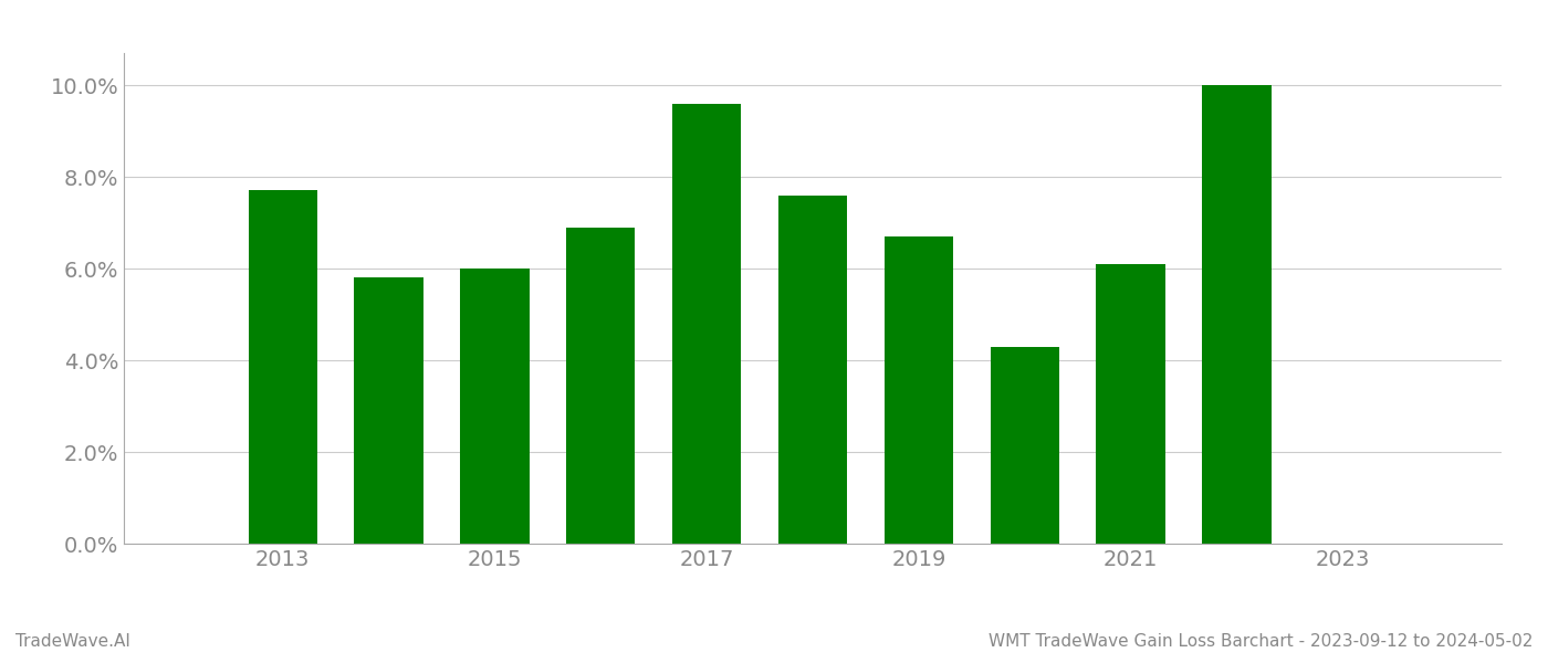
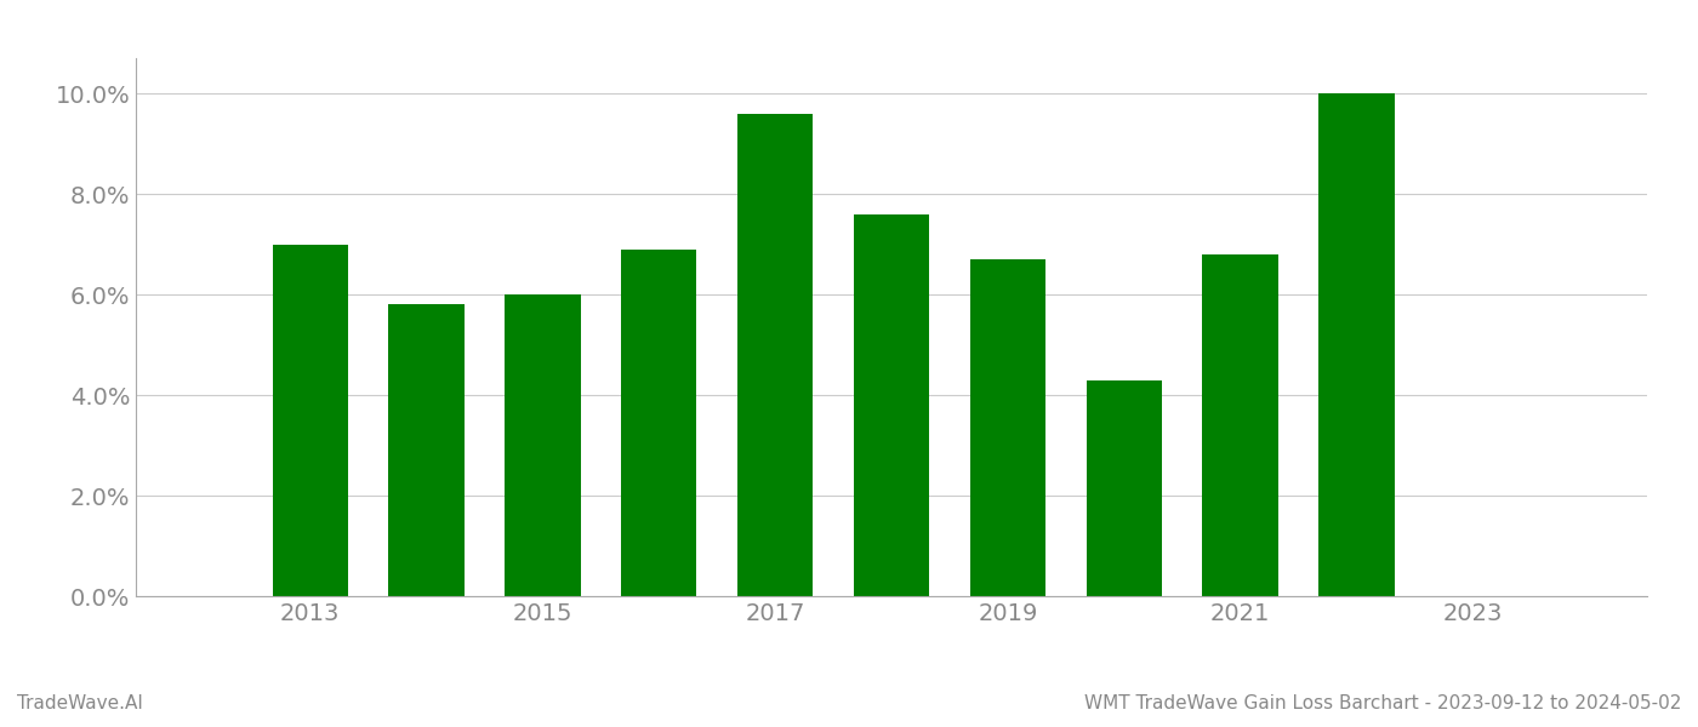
2013: 7.7% -> 7.0%
2021: 6.1% -> 6.8%
